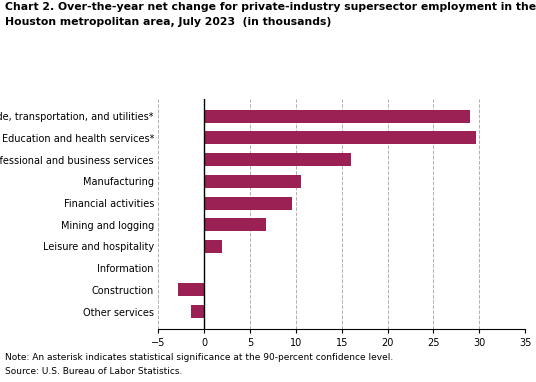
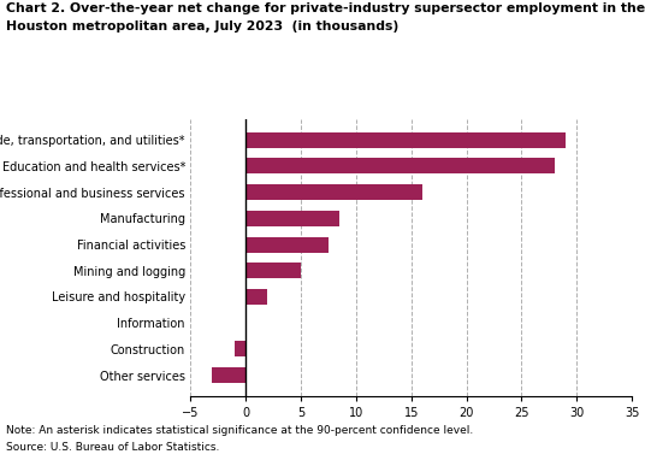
Education and health services*: 29.6 -> 28.0
Manufacturing: 10.6 -> 8.5
Financial activities: 9.6 -> 7.5
Mining and logging: 6.8 -> 5.0
Construction: -2.8 -> -1.0
Other services: -1.4 -> -3.0
